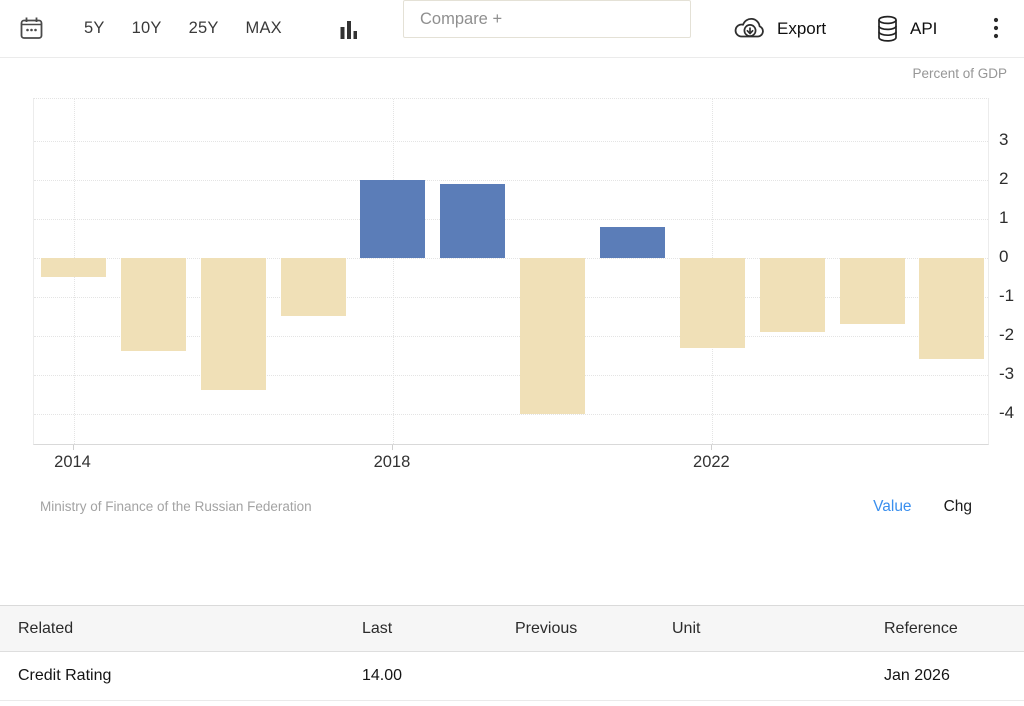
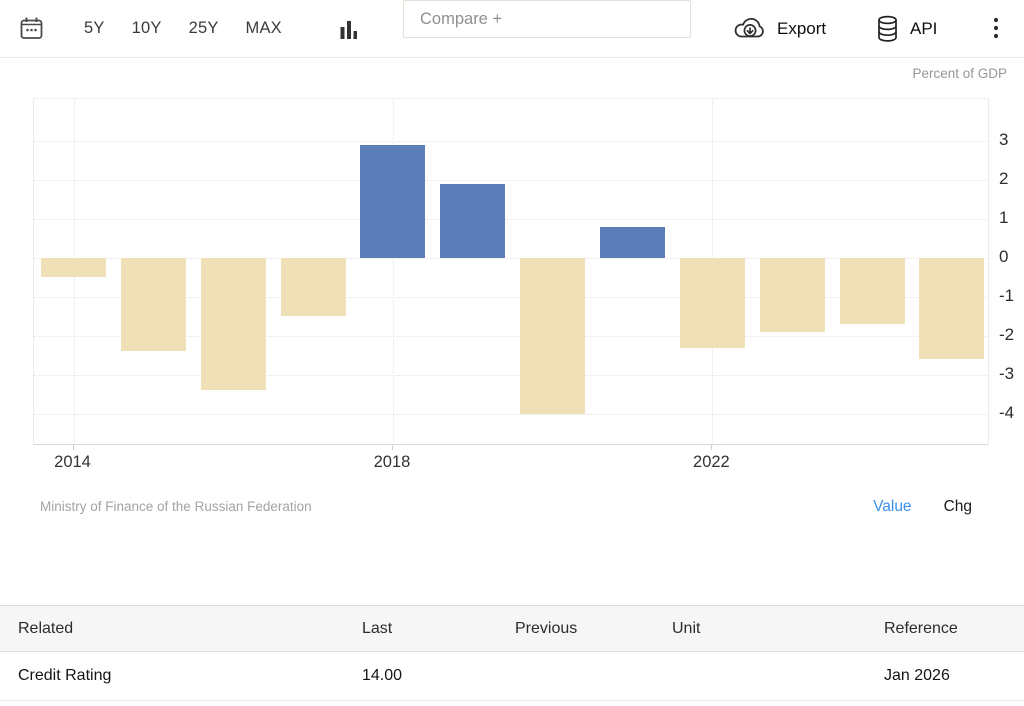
2018: 2.0 -> 2.9
